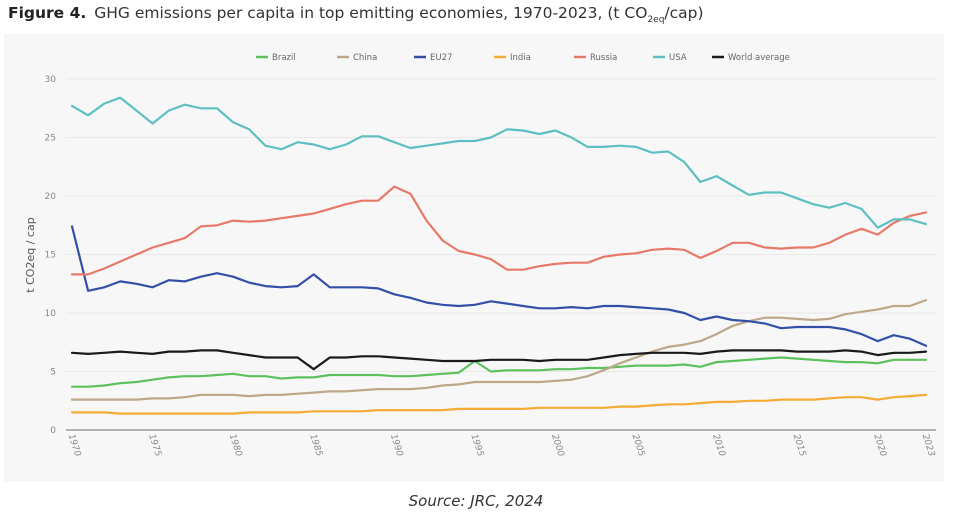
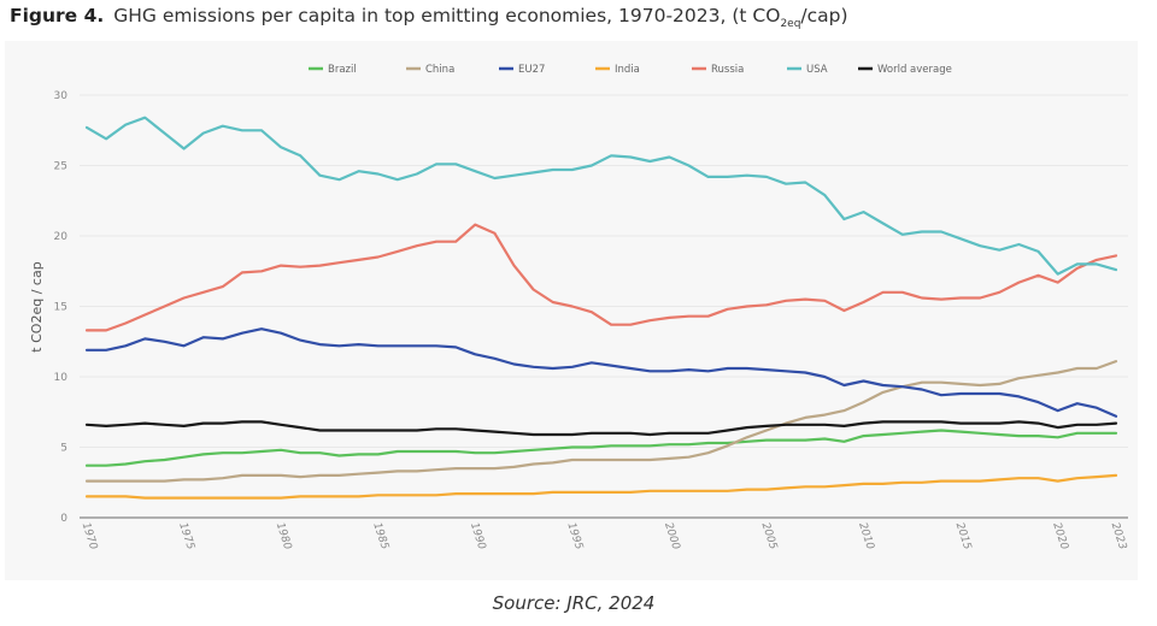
EU27/1970: 17.4 -> 11.9
EU27/1985: 13.3 -> 12.2
World average/1985: 5.2 -> 6.2
Brazil/1995: 5.9 -> 5.0
